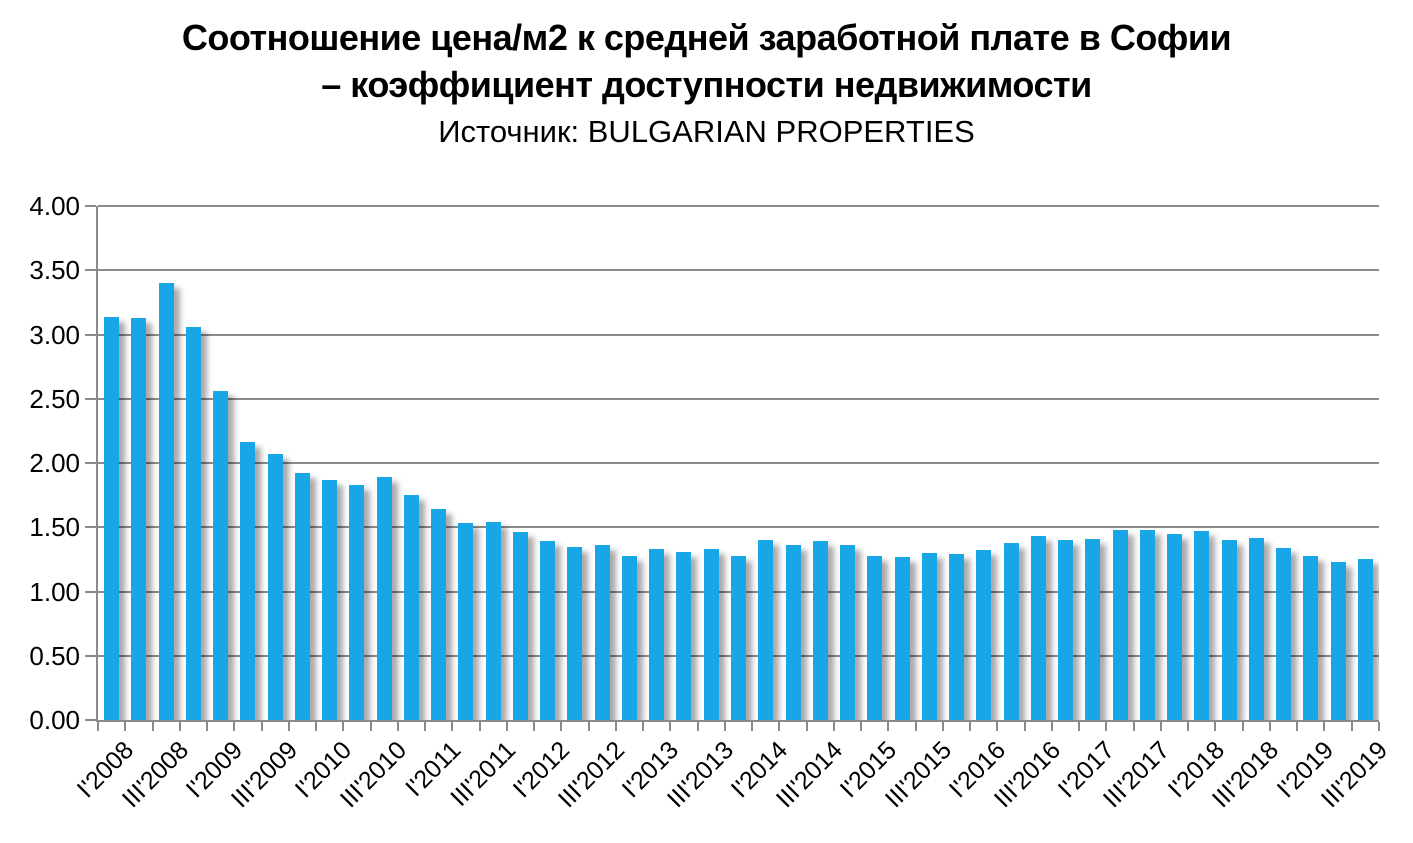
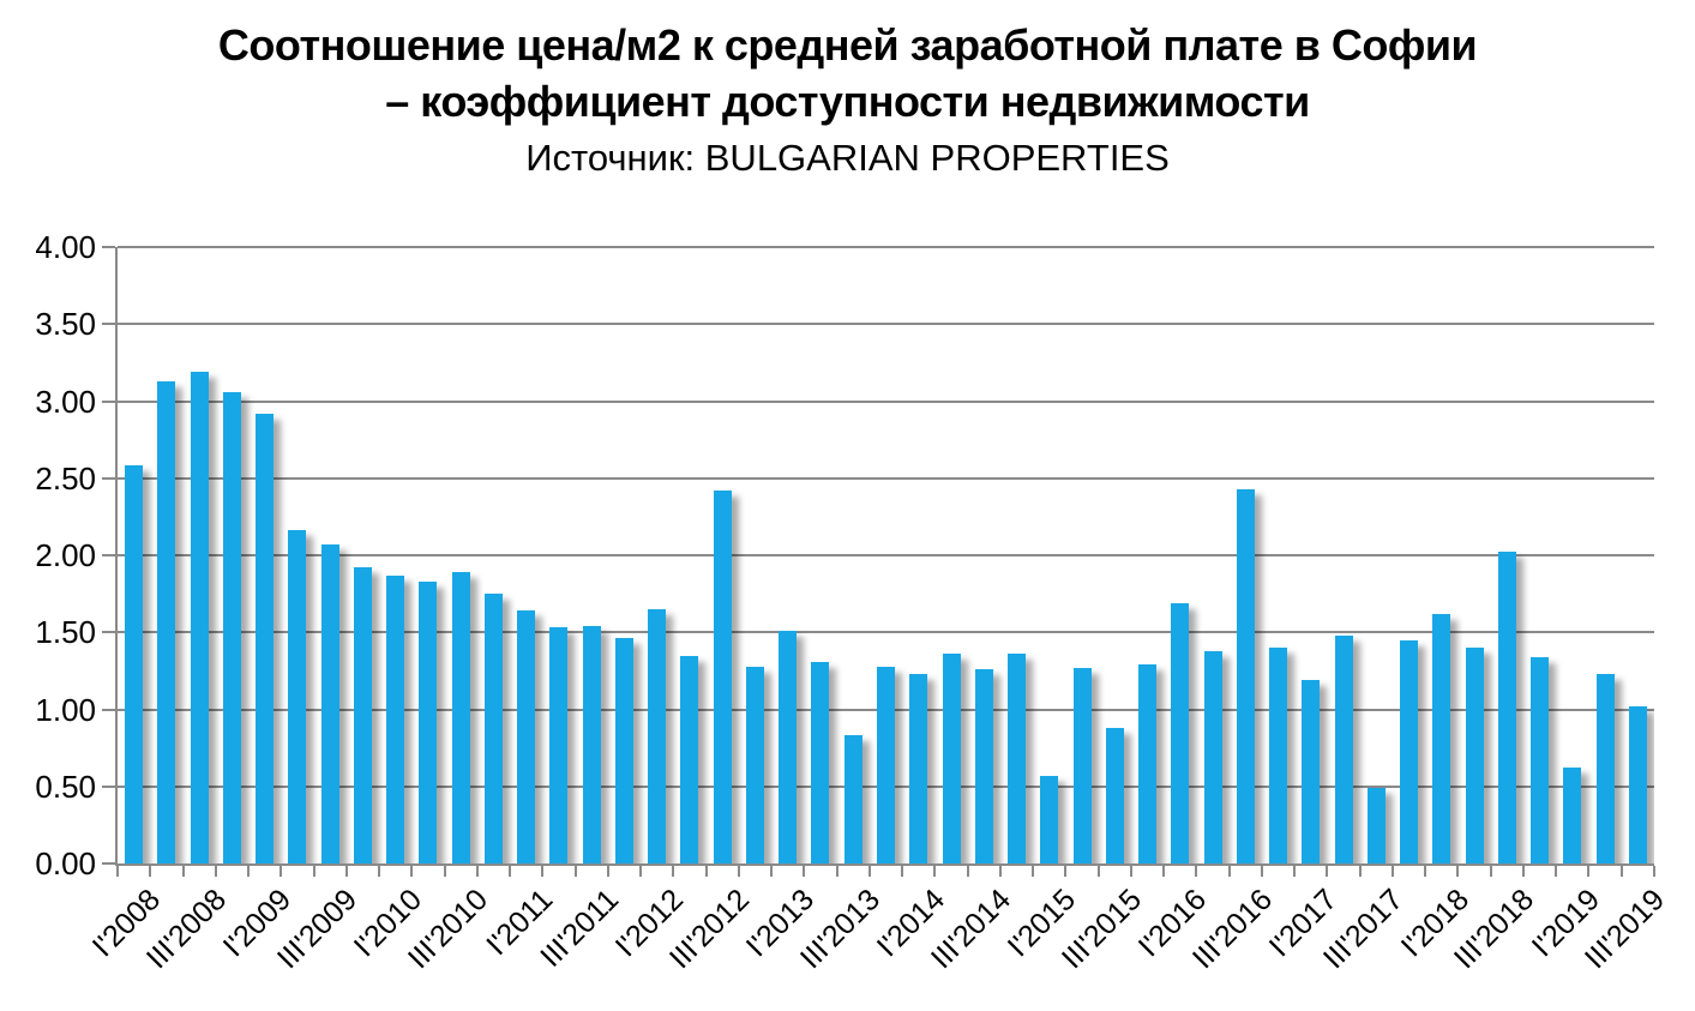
I'2008: 3.14 -> 2.58
III'2008: 3.40 -> 3.19
I'2009: 2.56 -> 2.92
I'2012: 1.39 -> 1.65
III'2012: 1.36 -> 2.42
I'2013: 1.33 -> 1.51
III'2013: 1.33 -> 0.83
I'2014: 1.40 -> 1.23
III'2014: 1.39 -> 1.26
I'2015: 1.28 -> 0.57
III'2015: 1.30 -> 0.88
I'2016: 1.32 -> 1.69
III'2016: 1.43 -> 2.43
I'2017: 1.41 -> 1.19
III'2017: 1.48 -> 0.49
I'2018: 1.47 -> 1.62
III'2018: 1.42 -> 2.02
I'2019: 1.28 -> 0.62
III'2019: 1.25 -> 1.02
